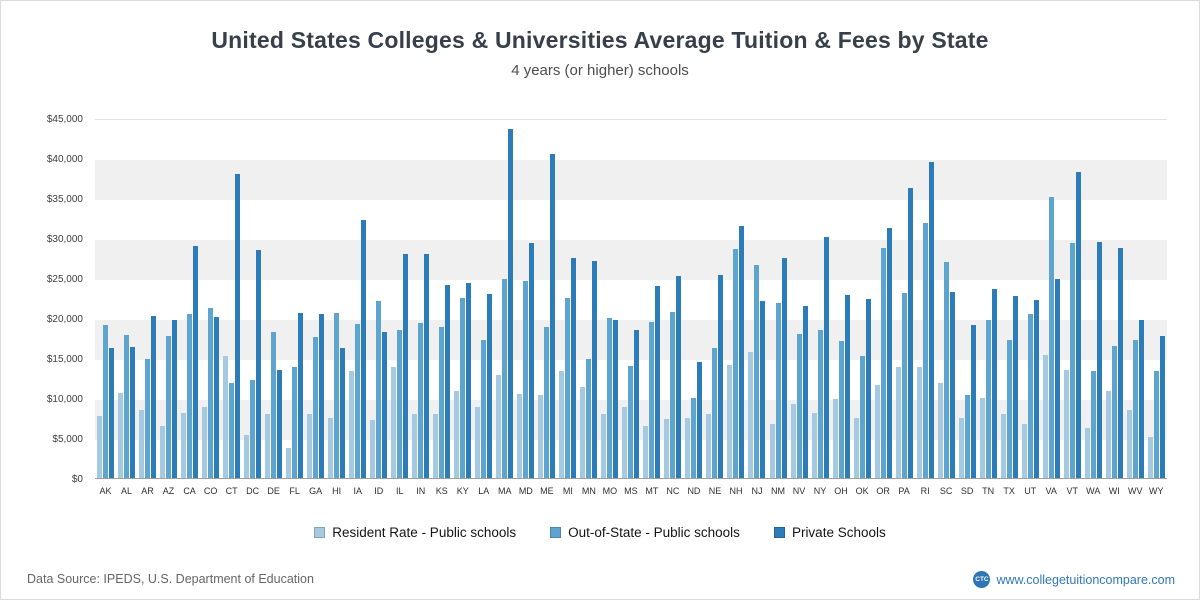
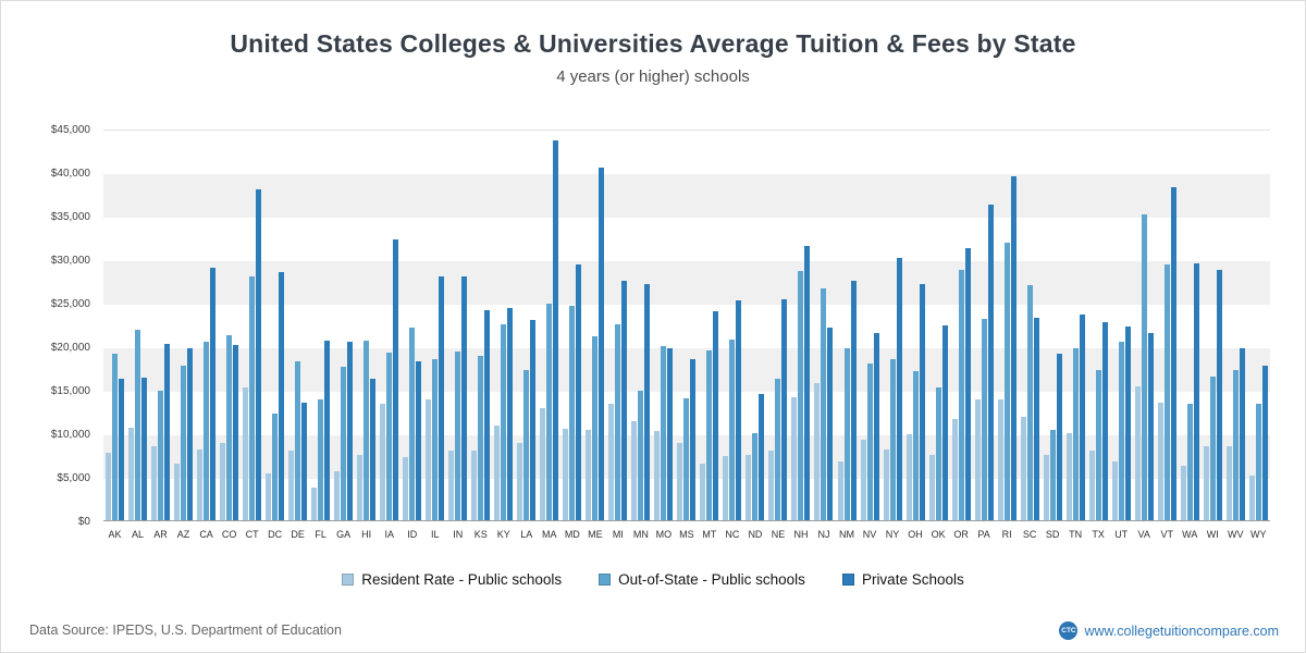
Out-of-State - Public schools/AL: $18000 -> $22000
Out-of-State - Public schools/CT: $12000 -> $28000
Resident Rate - Public schools/GA: $8000 -> $6000
Out-of-State - Public schools/ME: $19000 -> $21000
Resident Rate - Public schools/MO: $8000 -> $10000
Out-of-State - Public schools/NM: $22000 -> $20000
Private Schools/OH: $23000 -> $27000
Private Schools/VA: $25000 -> $22000
Resident Rate - Public schools/WI: $11000 -> $9000
